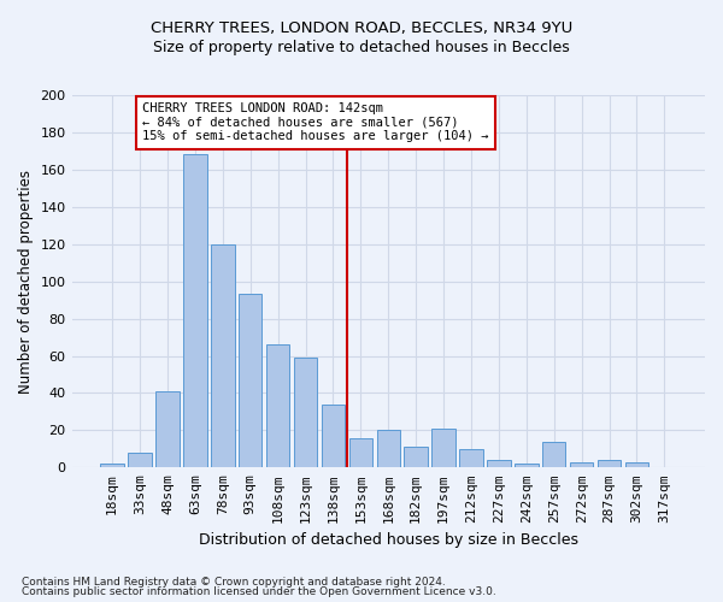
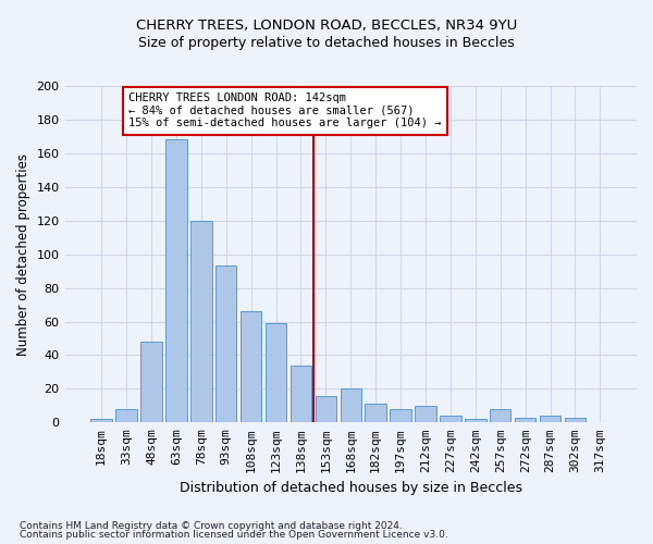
48sqm: 41 -> 48
197sqm: 21 -> 8
257sqm: 14 -> 8
